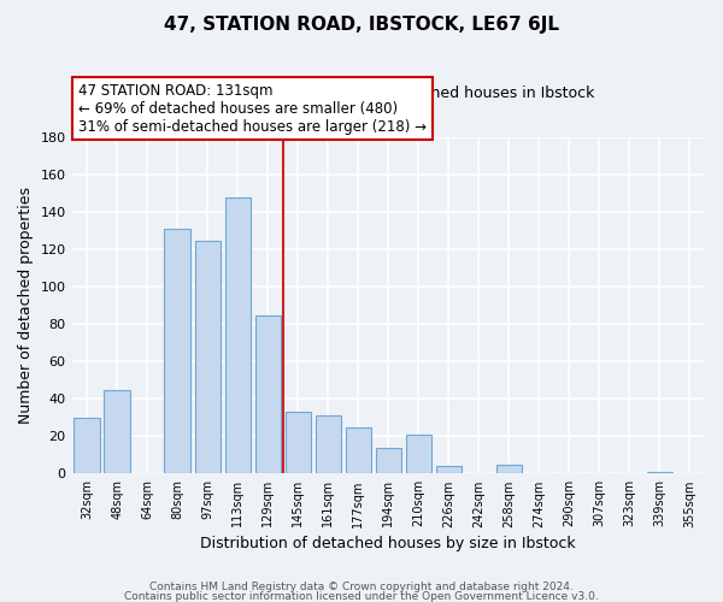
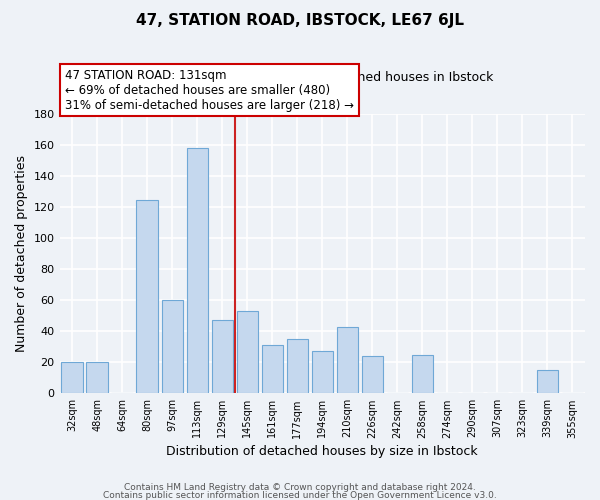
32sqm: 30 -> 20
48sqm: 45 -> 20
80sqm: 131 -> 125
97sqm: 125 -> 60
113sqm: 148 -> 158
129sqm: 85 -> 47
145sqm: 33 -> 53
177sqm: 25 -> 35
194sqm: 14 -> 27
210sqm: 21 -> 43
226sqm: 4 -> 24
258sqm: 5 -> 25
339sqm: 1 -> 15
